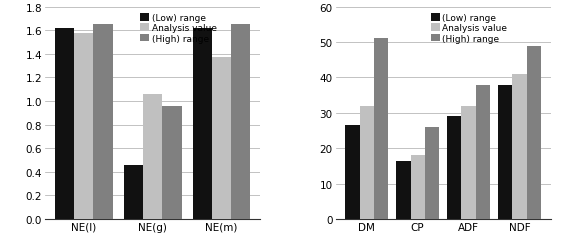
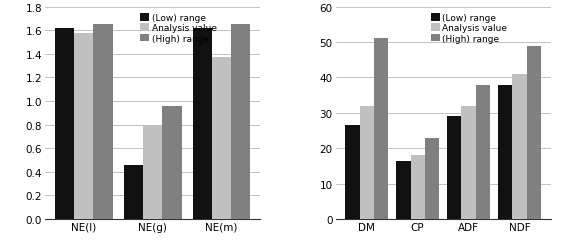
Analysis value/NE(g): 1.06 -> 0.80
(High) range/CP: 26 -> 23
